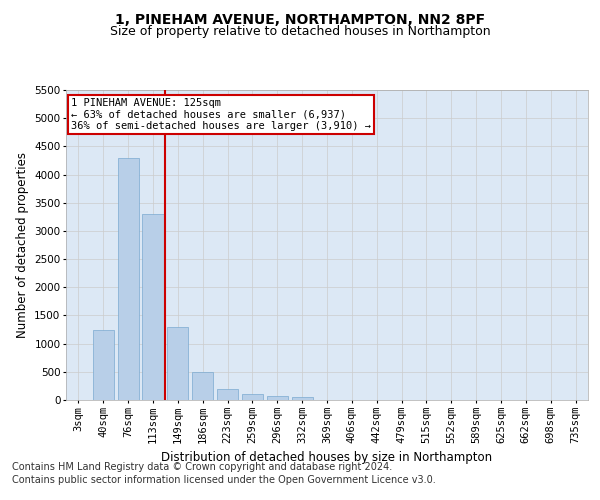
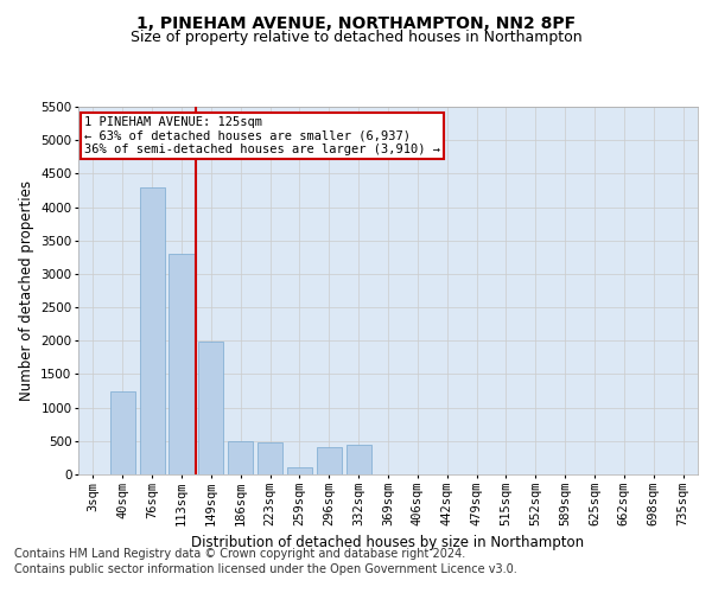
149sqm: 1300 -> 1980
223sqm: 200 -> 480
296sqm: 80 -> 400
332sqm: 50 -> 440
